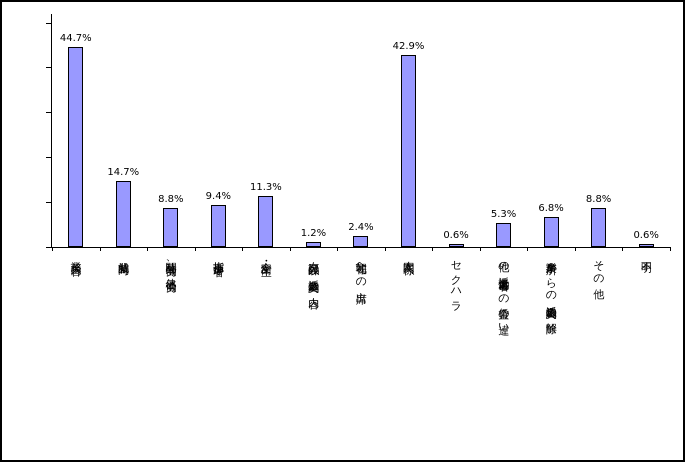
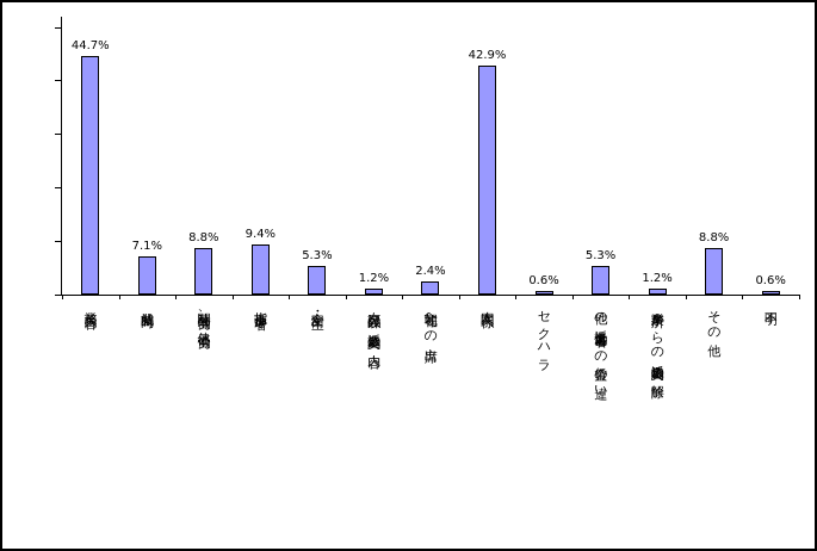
就業時間: 14.7% -> 7.1%
安全・衛生: 11.3% -> 5.3%
事業所からの派遣契約の解除: 6.8% -> 1.2%
